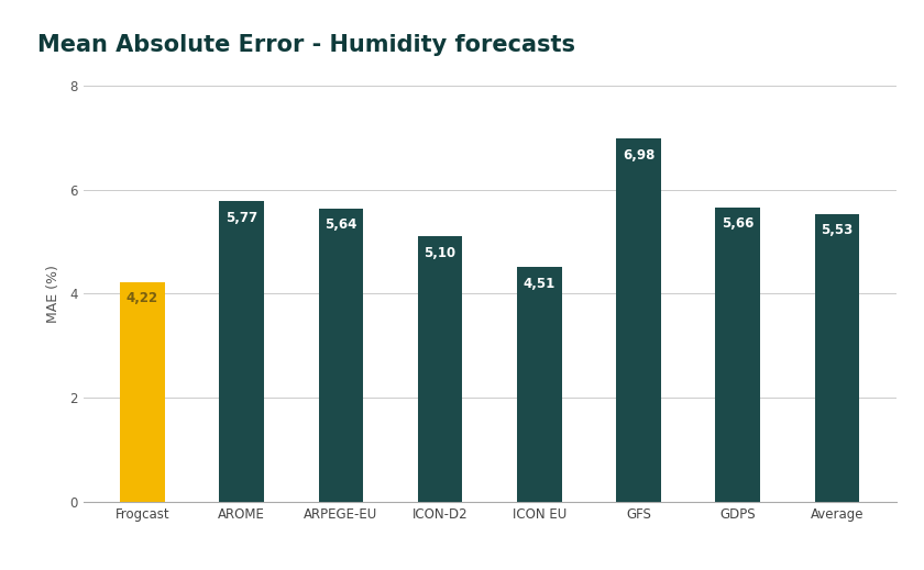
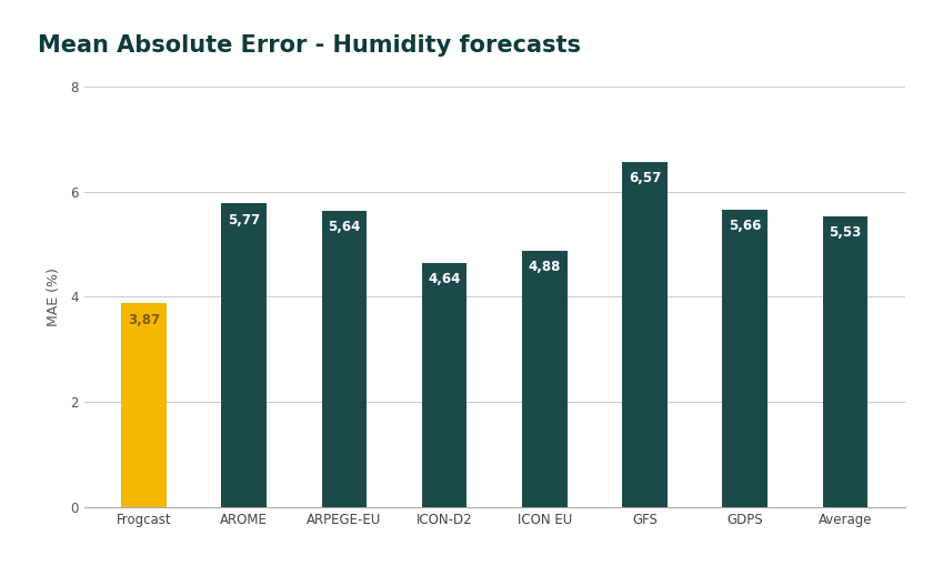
Frogcast: 4,22 -> 3,87
ICON-D2: 5,10 -> 4,64
ICON EU: 4,51 -> 4,88
GFS: 6,98 -> 6,57
